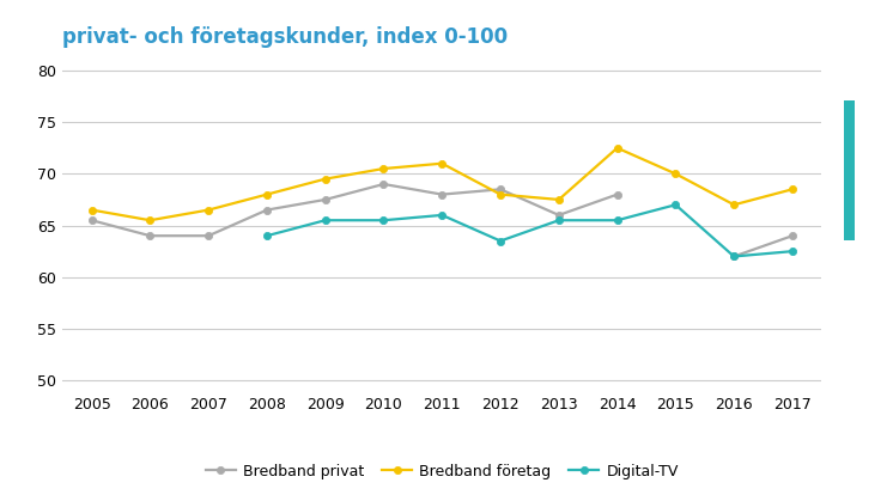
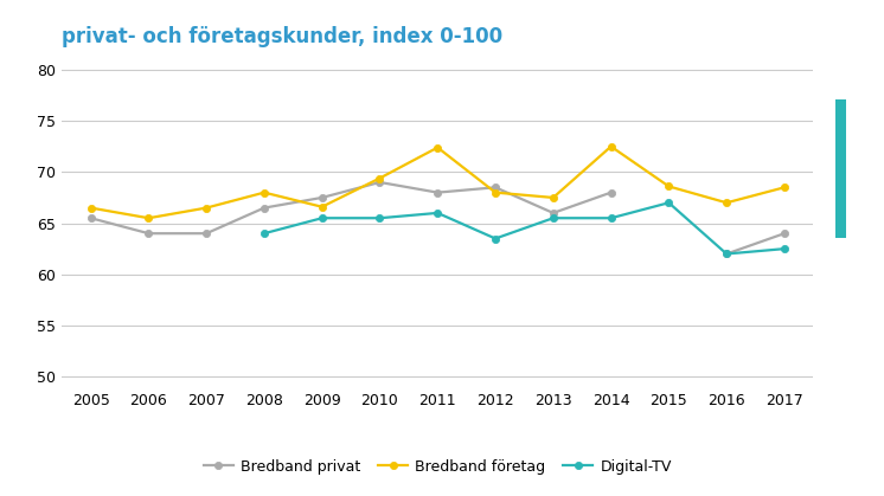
Bredband företag/2009: 69.5 -> 66.6
Bredband företag/2010: 70.5 -> 69.4
Bredband företag/2011: 71.0 -> 72.4
Bredband företag/2015: 70.0 -> 68.6
